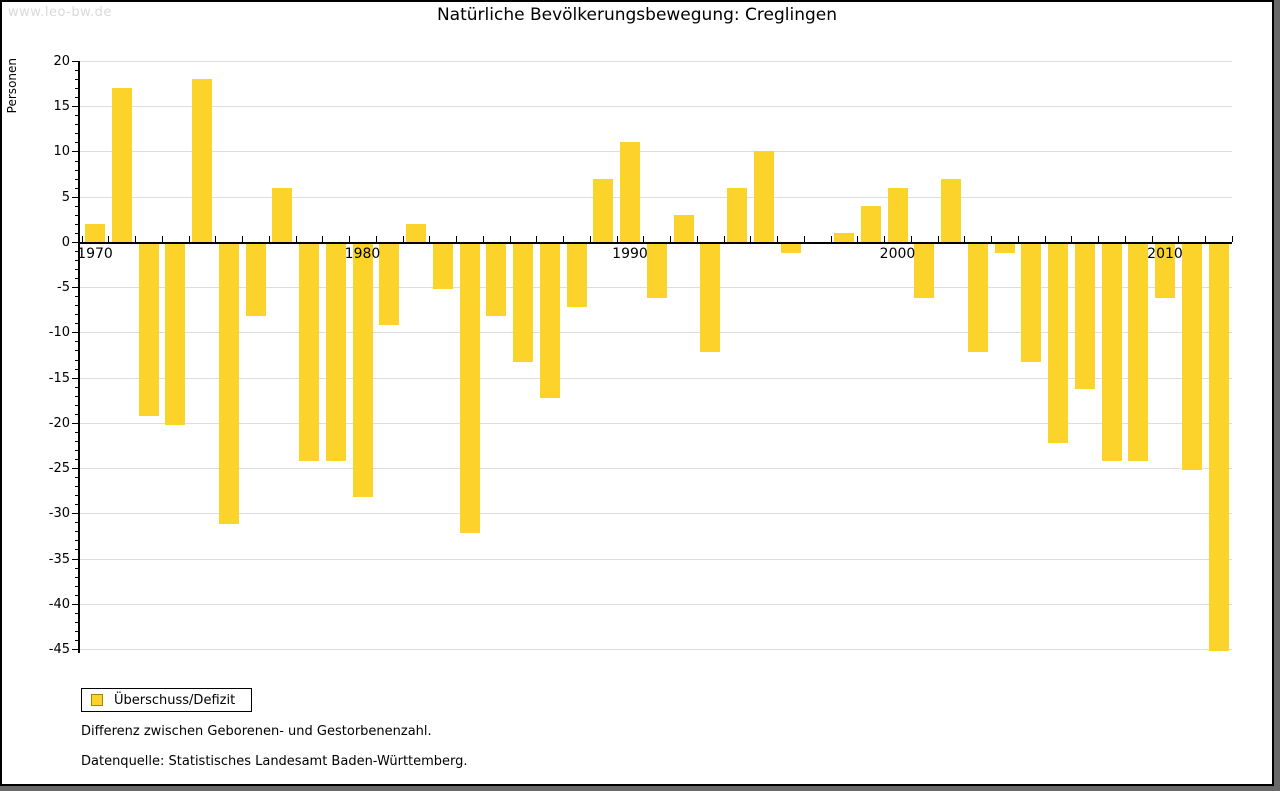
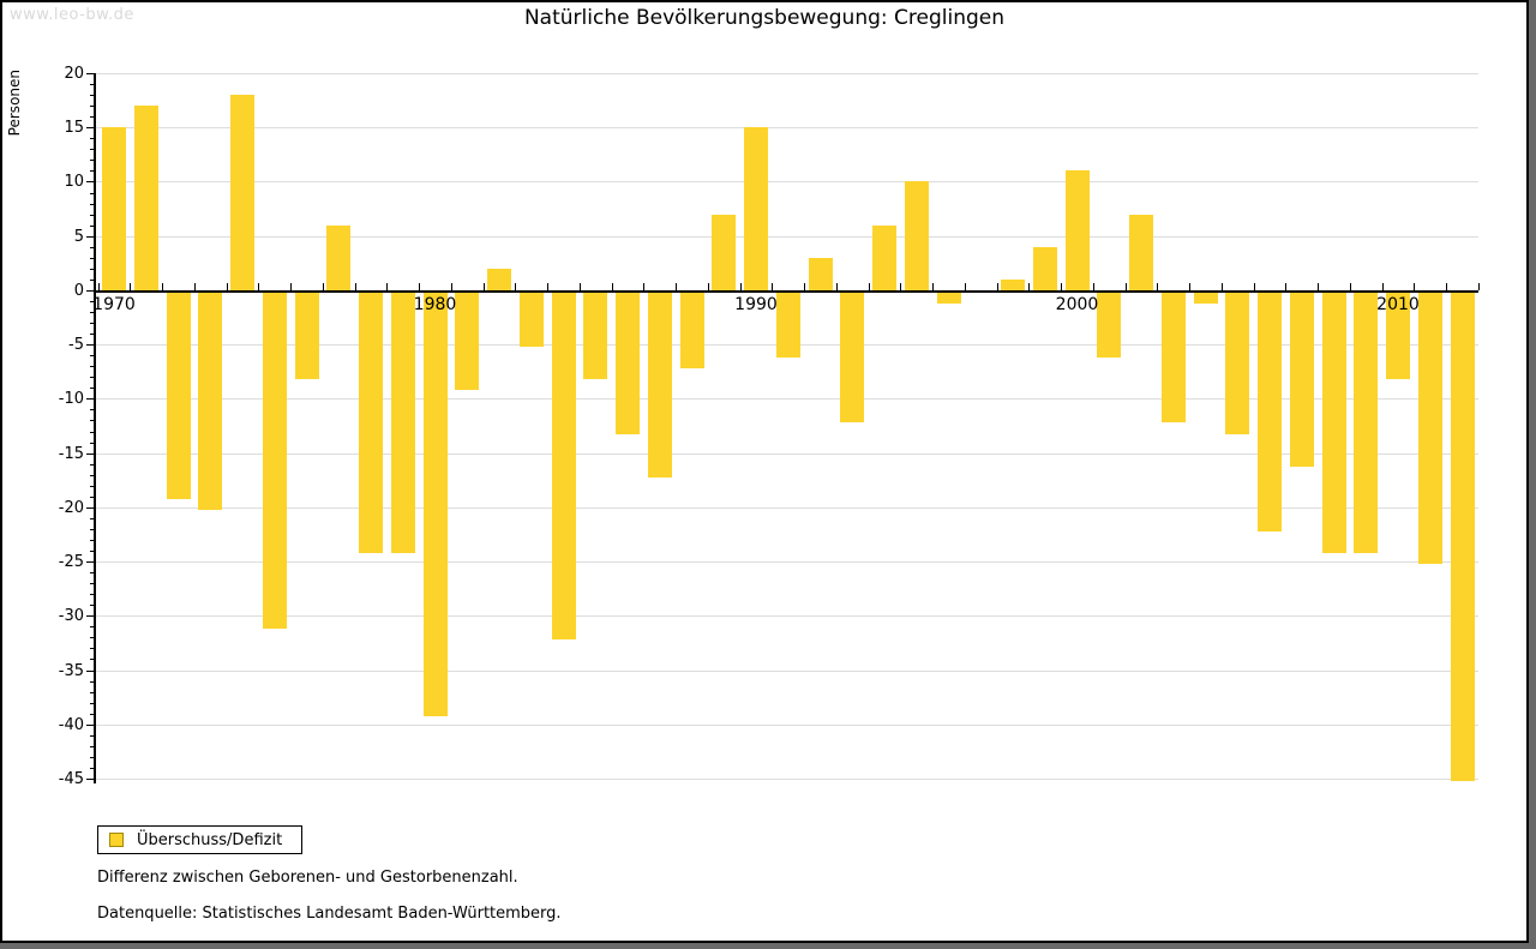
1970: 2 -> 15
1980: -28 -> -39
1990: 11 -> 15
2000: 6 -> 11
2010: -6 -> -8
